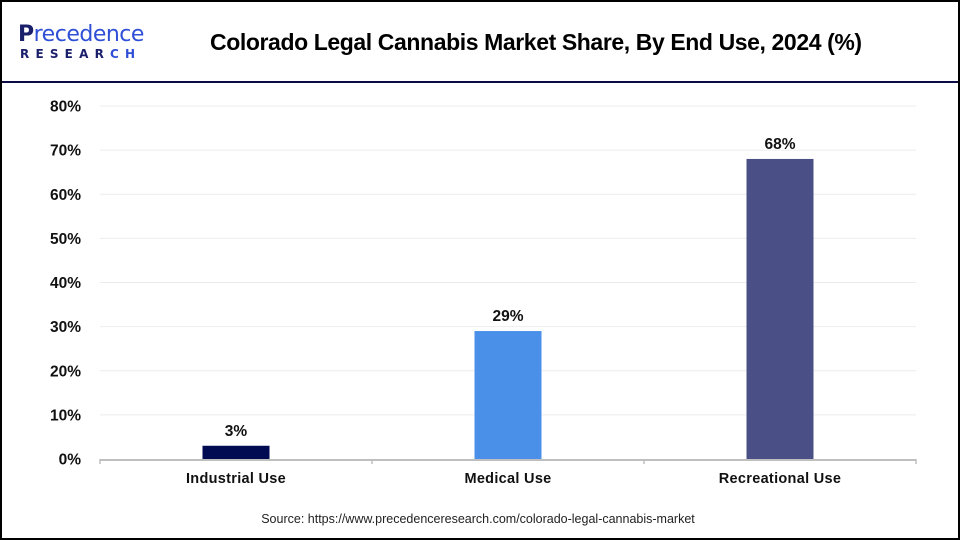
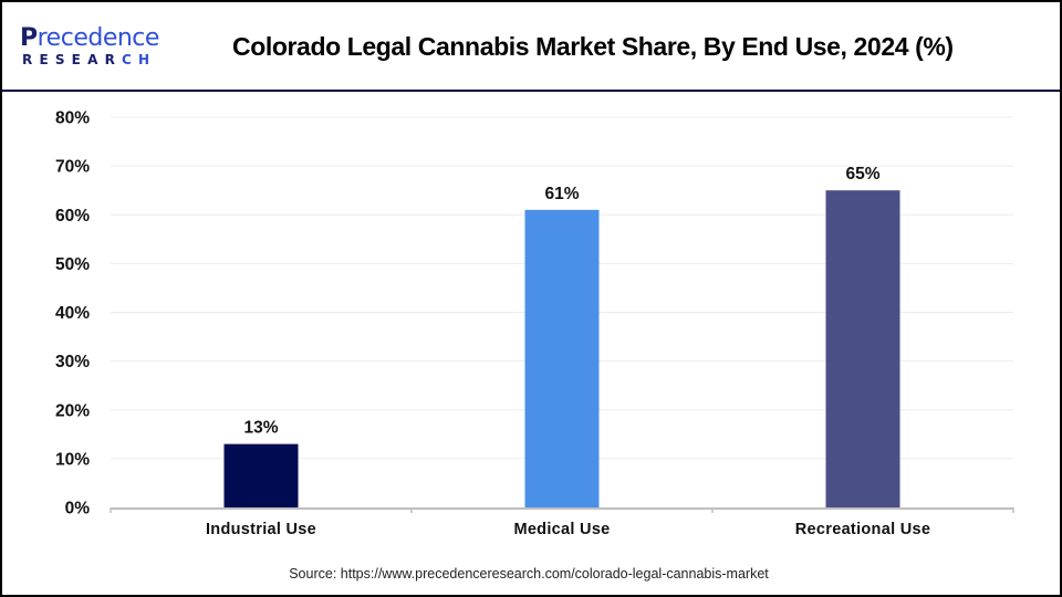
Industrial Use: 3% -> 13%
Medical Use: 29% -> 61%
Recreational Use: 68% -> 65%
